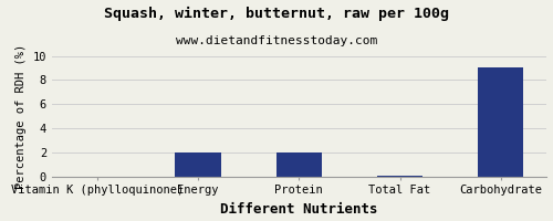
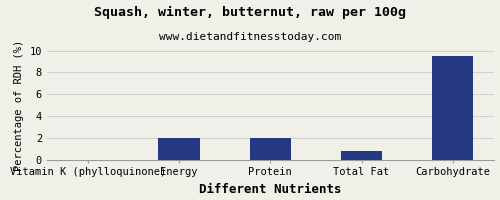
Total Fat: 0.1 -> 0.8
Carbohydrate: 9.0 -> 9.5
